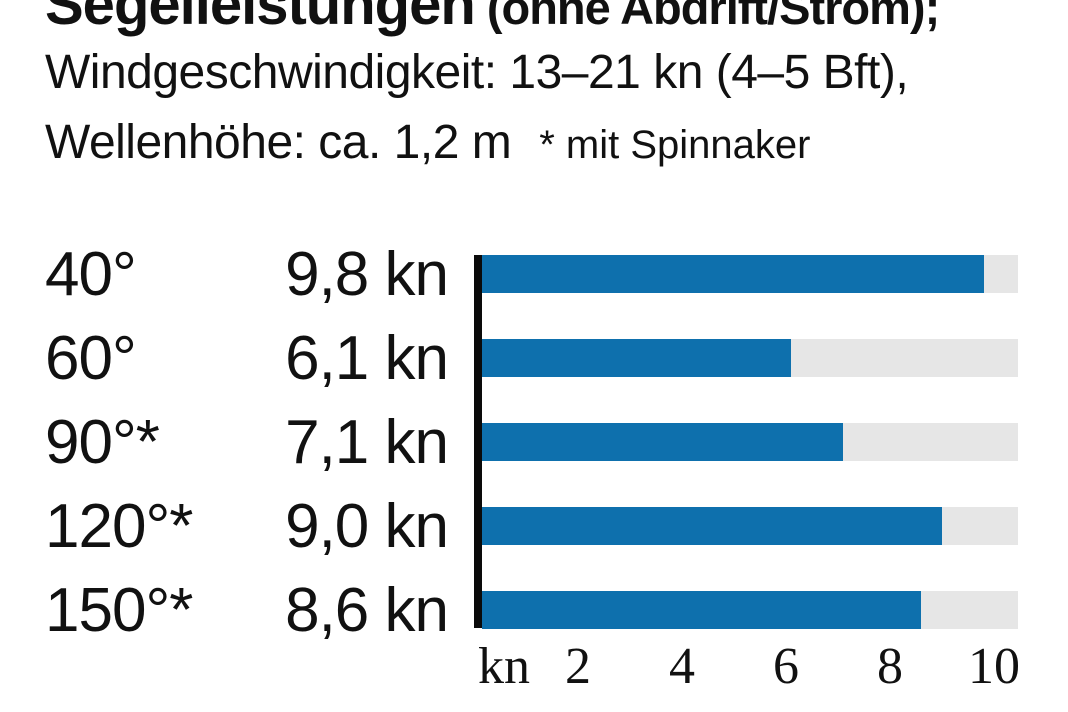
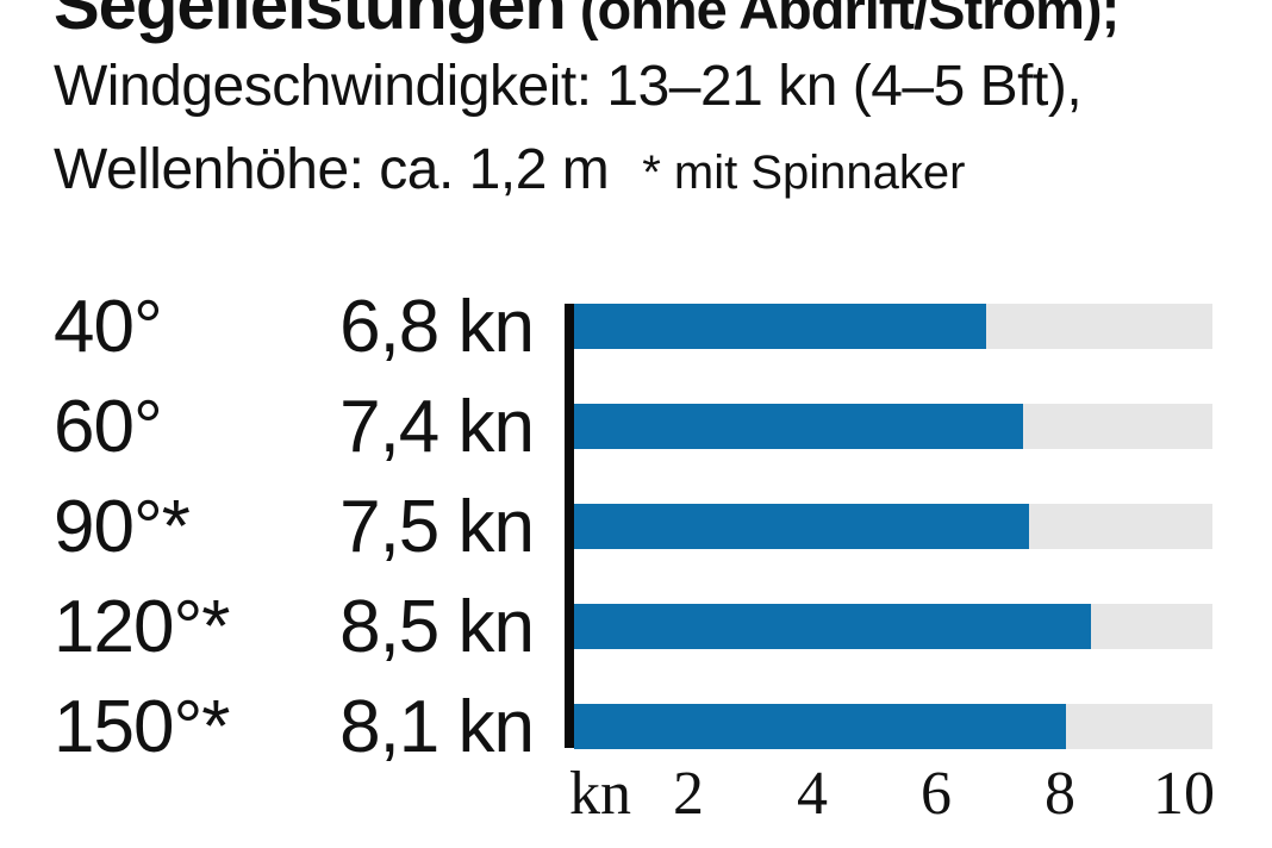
40°: 9,8 -> 6,8
60°: 6,1 -> 7,4
90°*: 7,1 -> 7,5
120°*: 9,0 -> 8,5
150°*: 8,6 -> 8,1
